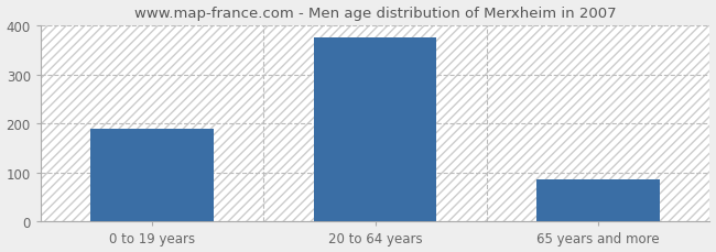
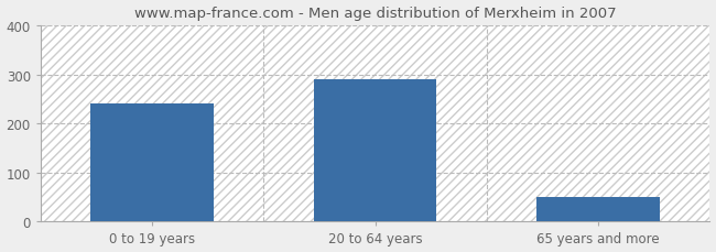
0 to 19 years: 190 -> 240
20 to 64 years: 375 -> 290
65 years and more: 85 -> 50
